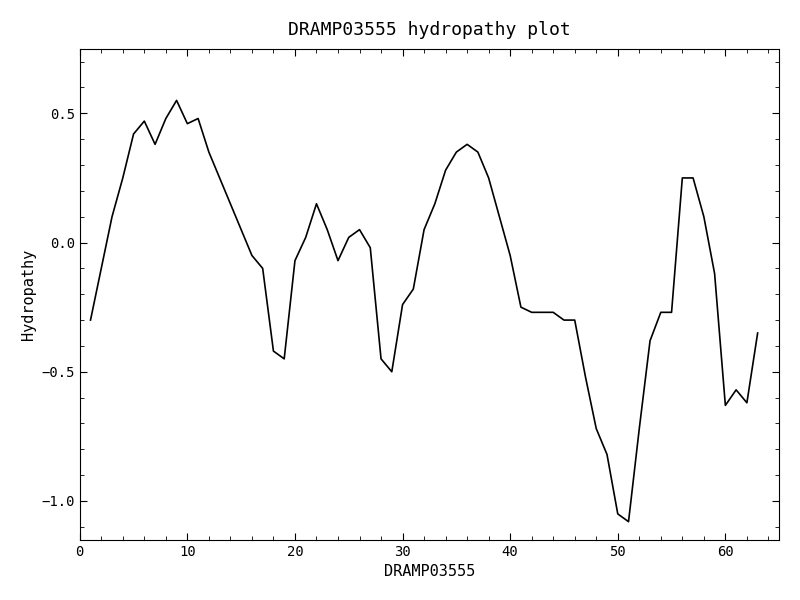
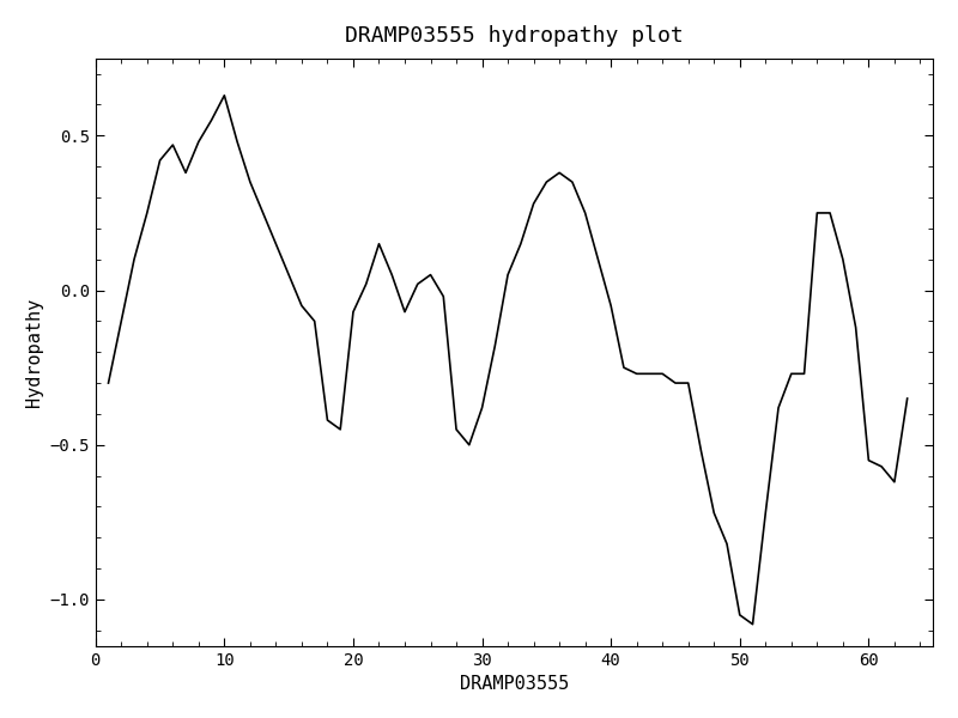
10: 0.46 -> 0.63
30: -0.24 -> -0.38
60: -0.63 -> -0.55
